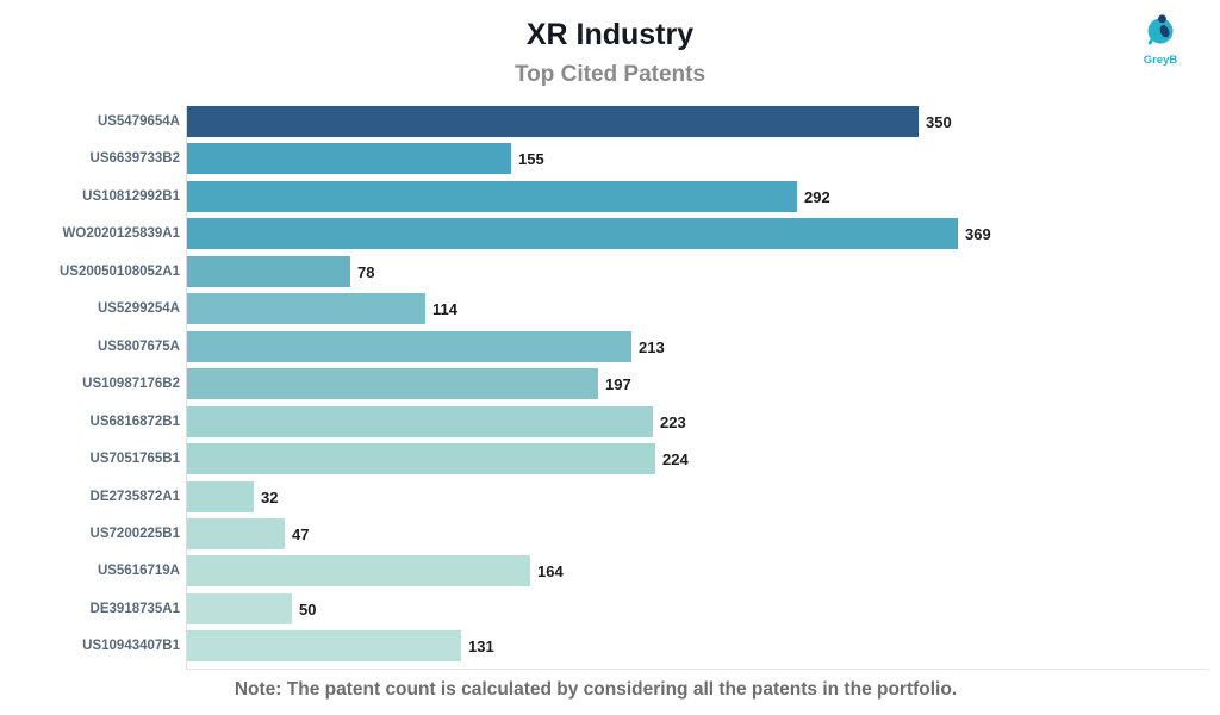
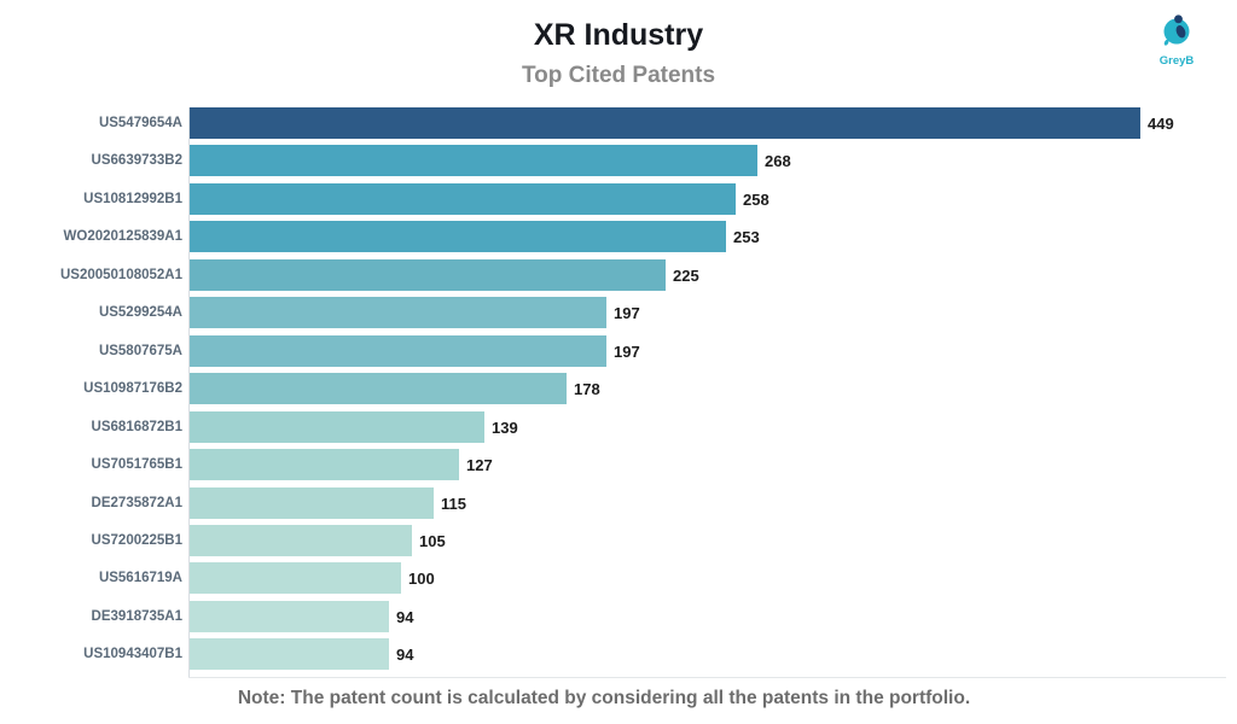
US5479654A: 350 -> 449
US6639733B2: 155 -> 268
US10812992B1: 292 -> 258
WO2020125839A1: 369 -> 253
US20050108052A1: 78 -> 225
US5299254A: 114 -> 197
US5807675A: 213 -> 197
US10987176B2: 197 -> 178
US6816872B1: 223 -> 139
US7051765B1: 224 -> 127
DE2735872A1: 32 -> 115
US7200225B1: 47 -> 105
US5616719A: 164 -> 100
DE3918735A1: 50 -> 94
US10943407B1: 131 -> 94
